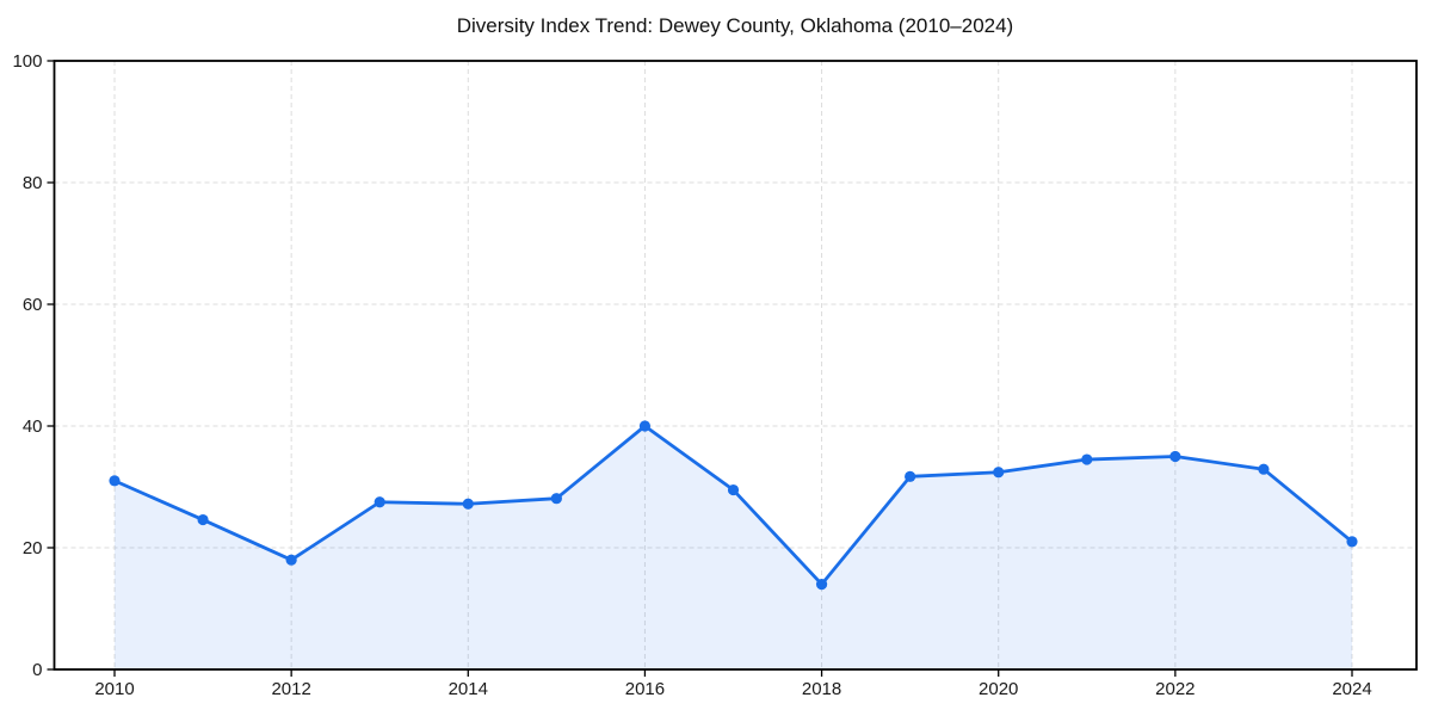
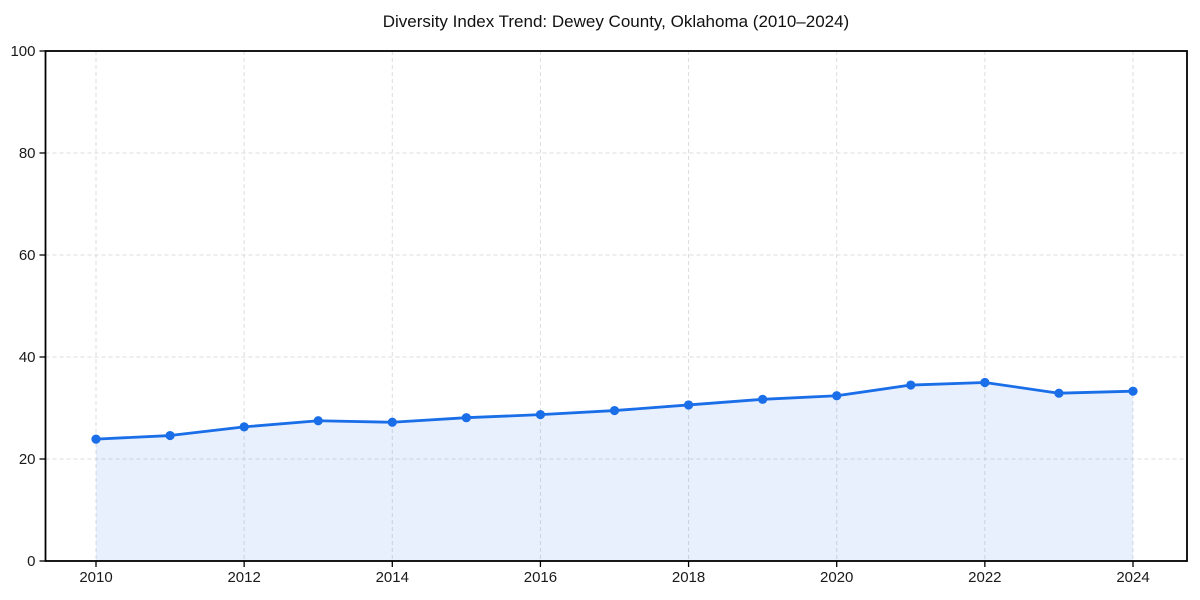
2010: 31 -> 24
2012: 18 -> 26
2016: 40 -> 29
2018: 14 -> 31
2024: 21 -> 33
